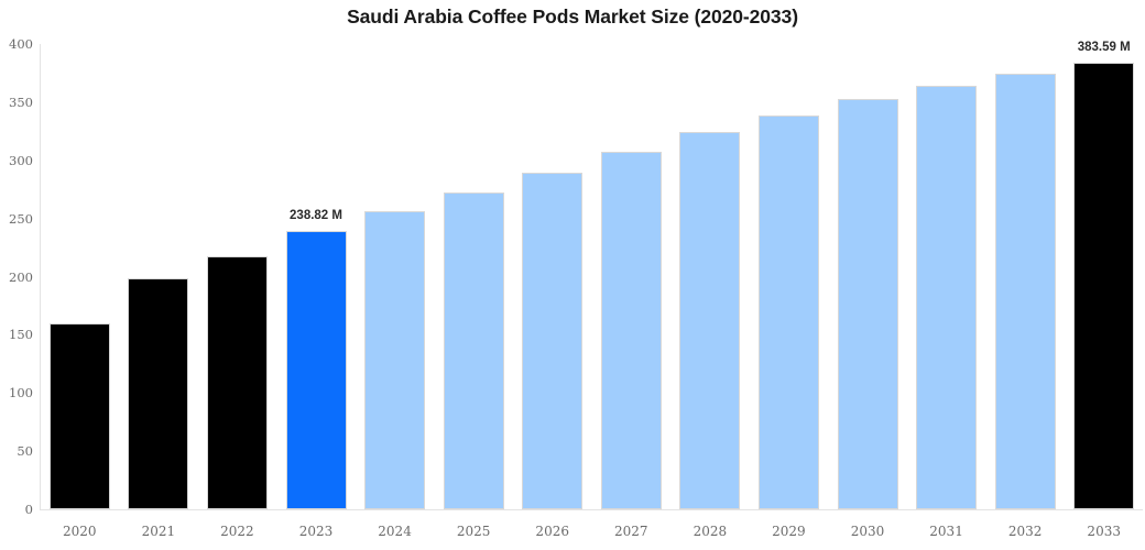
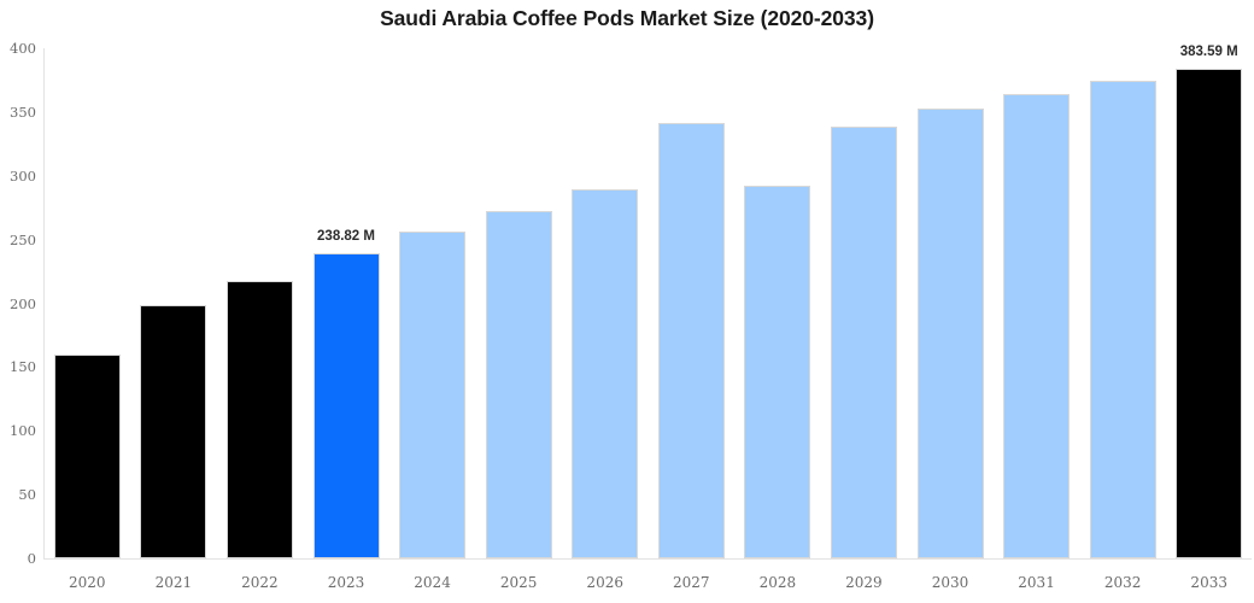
2027: 308 -> 341
2028: 324 -> 292
